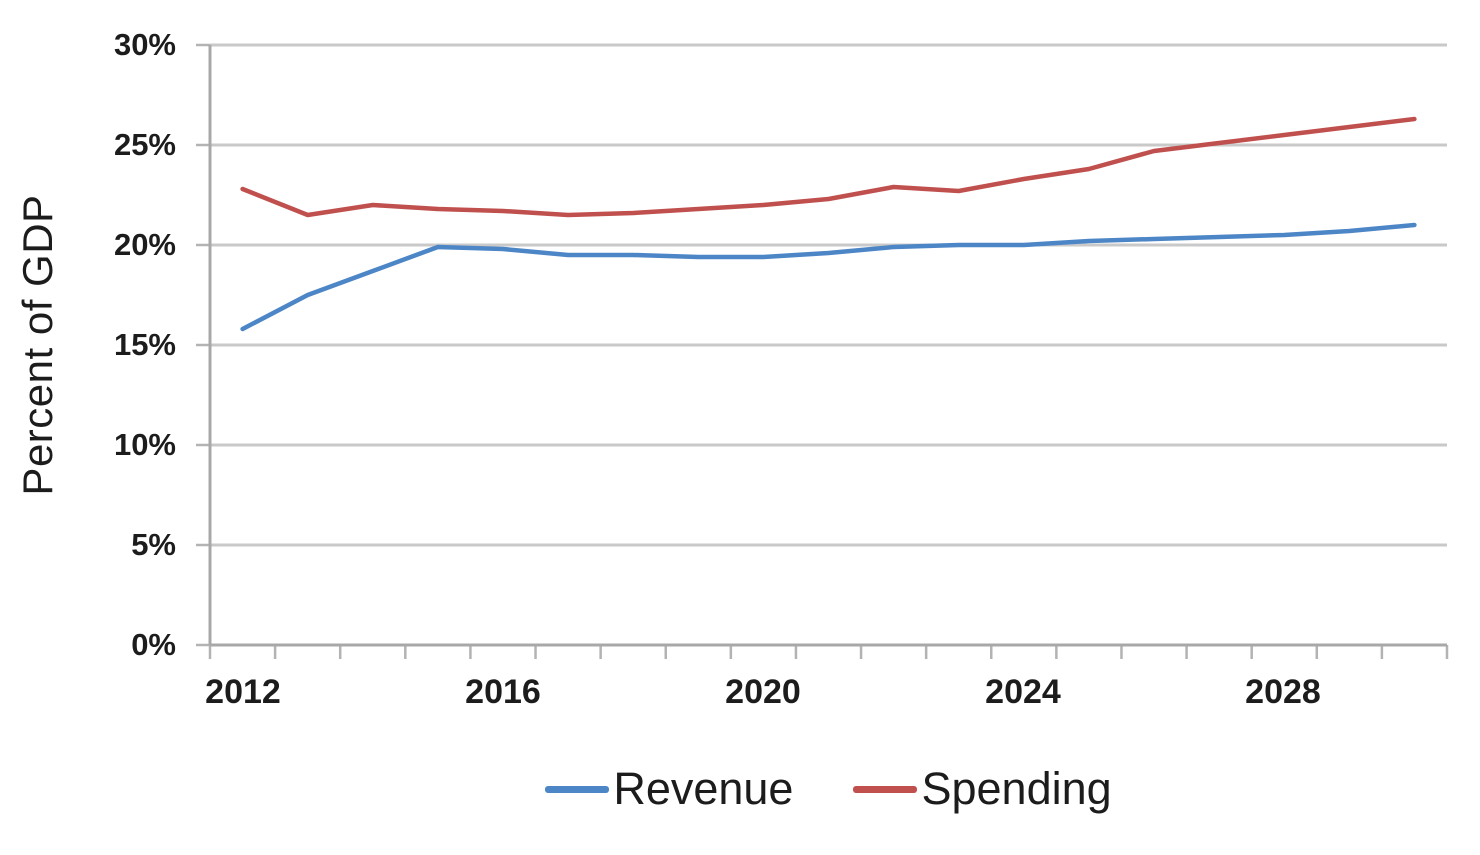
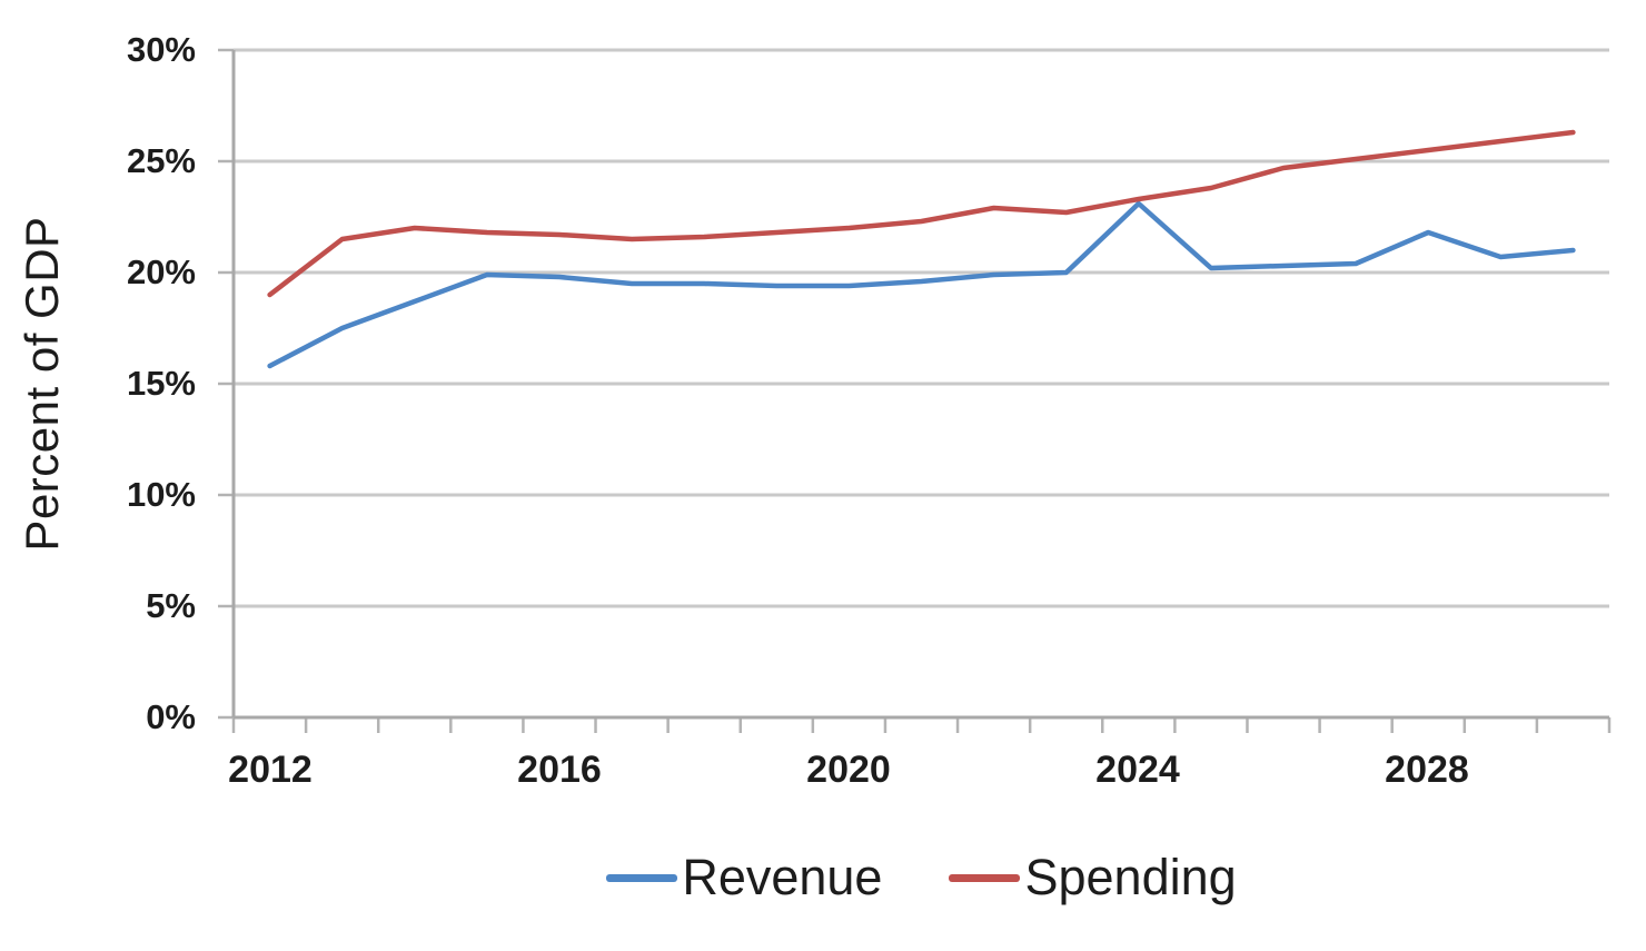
Spending/2012: 22.8% -> 19.0%
Revenue/2024: 20.0% -> 23.1%
Revenue/2028: 20.5% -> 21.8%
